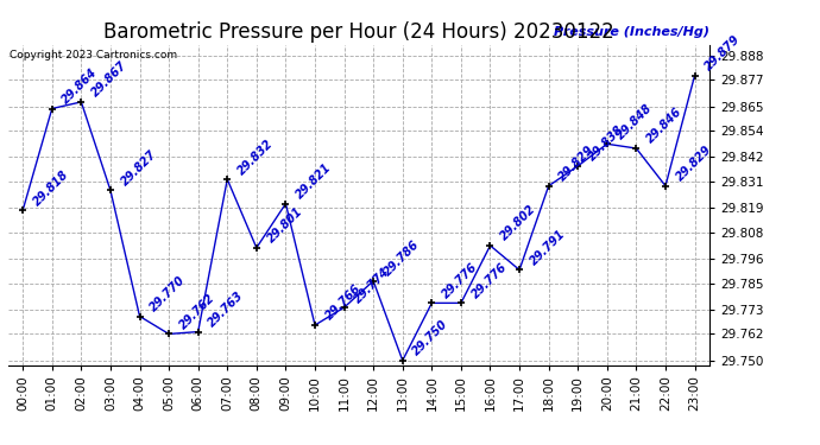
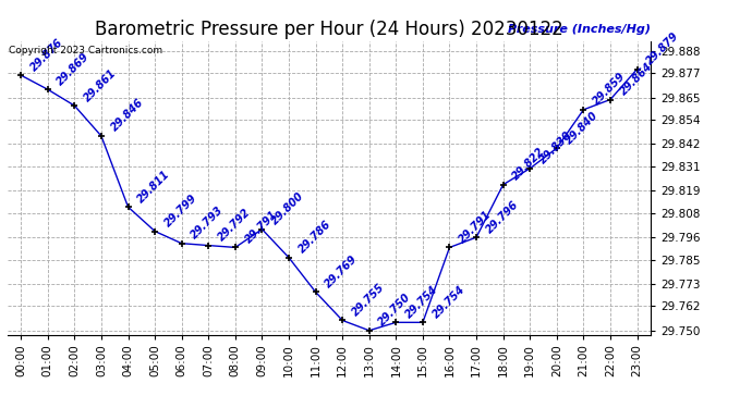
00:00: 29.818 -> 29.876
01:00: 29.864 -> 29.869
02:00: 29.867 -> 29.861
03:00: 29.827 -> 29.846
04:00: 29.770 -> 29.811
05:00: 29.762 -> 29.799
06:00: 29.763 -> 29.793
07:00: 29.832 -> 29.792
08:00: 29.801 -> 29.791
09:00: 29.821 -> 29.800
10:00: 29.766 -> 29.786
11:00: 29.774 -> 29.769
12:00: 29.786 -> 29.755
14:00: 29.776 -> 29.754
15:00: 29.776 -> 29.754
16:00: 29.802 -> 29.791
17:00: 29.791 -> 29.796
18:00: 29.829 -> 29.822
19:00: 29.838 -> 29.830
20:00: 29.848 -> 29.840
21:00: 29.846 -> 29.859
22:00: 29.829 -> 29.864
